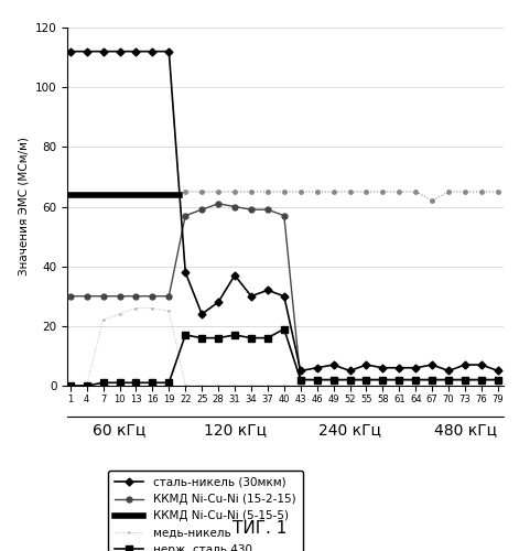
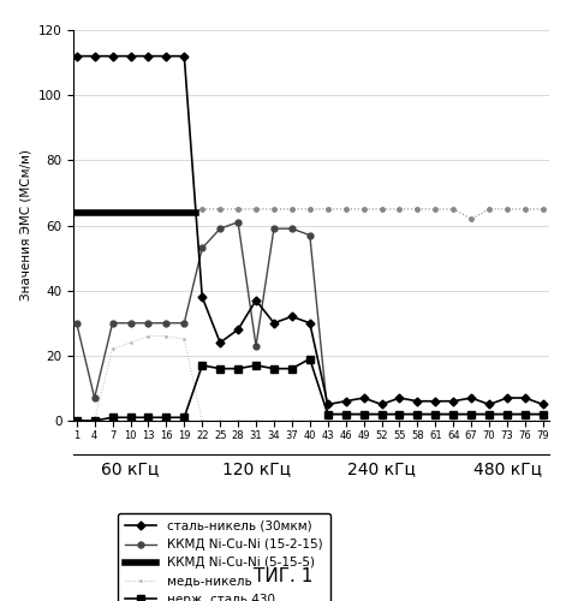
ККМД Ni-Cu-Ni (15-2-15)/4: 30 -> 7
ККМД Ni-Cu-Ni (15-2-15)/22: 57 -> 53
ККМД Ni-Cu-Ni (15-2-15)/31: 60 -> 23
